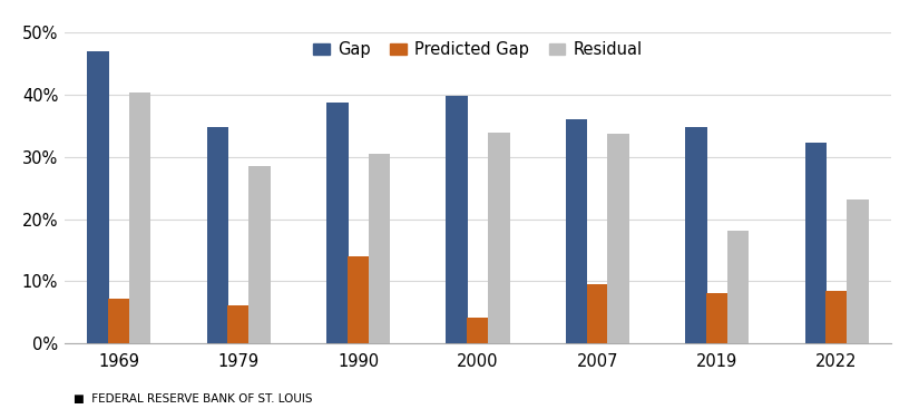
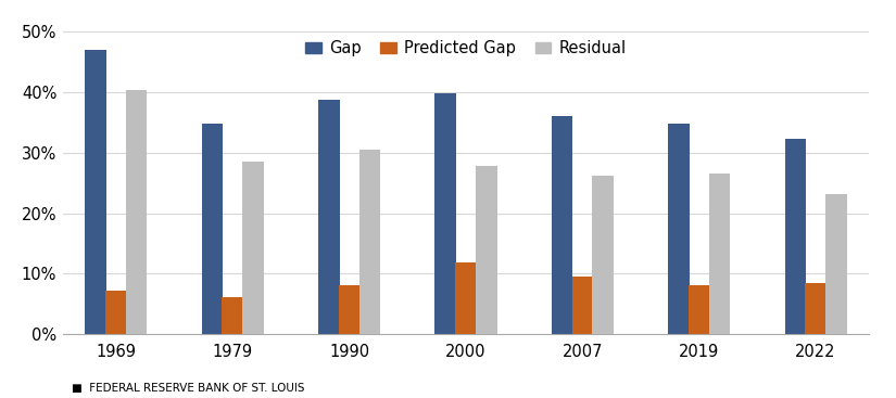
Predicted Gap/1990: 14.0% -> 8.1%
Predicted Gap/2000: 4.2% -> 11.8%
Residual/2000: 34.0% -> 27.9%
Residual/2007: 33.8% -> 26.2%
Residual/2019: 18.2% -> 26.5%
